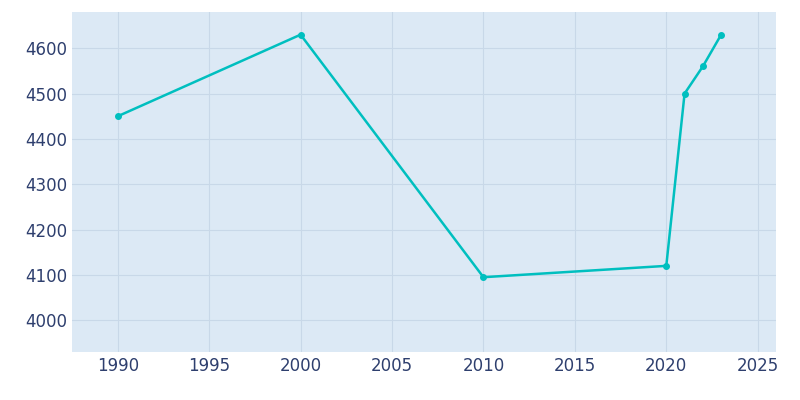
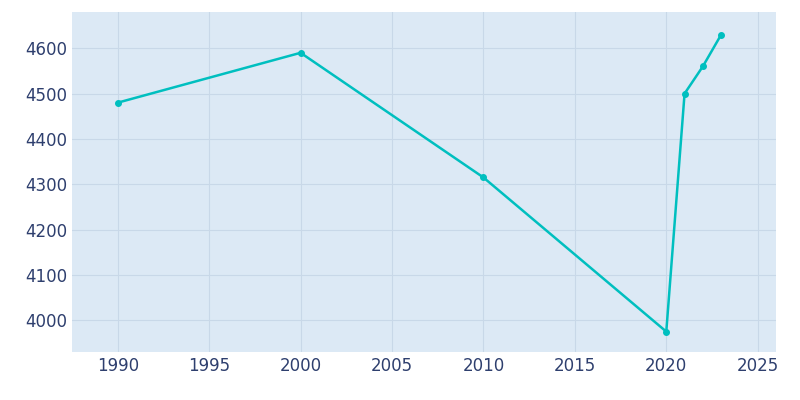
1990: 4450 -> 4480
2000: 4630 -> 4590
2010: 4095 -> 4315
2020: 4120 -> 3975
